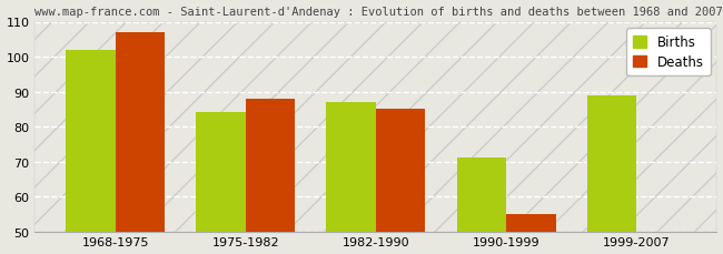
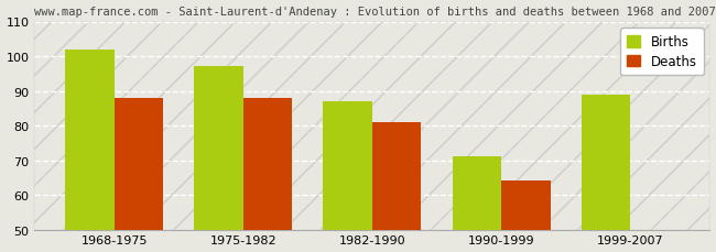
Deaths/1968-1975: 107 -> 88
Births/1975-1982: 84 -> 97
Deaths/1982-1990: 85 -> 81
Deaths/1990-1999: 55 -> 64
